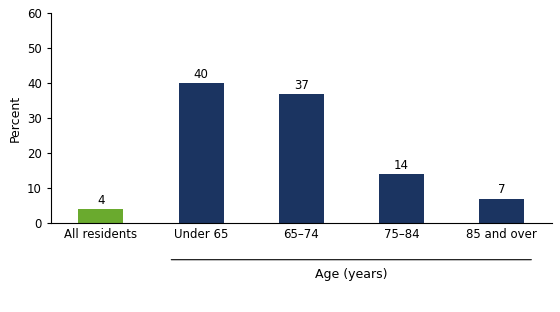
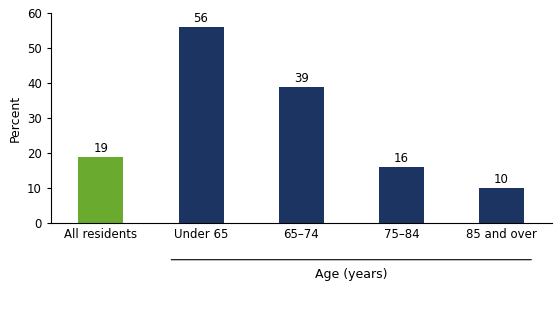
All residents: 4 -> 19
Under 65: 40 -> 56
65–74: 37 -> 39
75–84: 14 -> 16
85 and over: 7 -> 10
